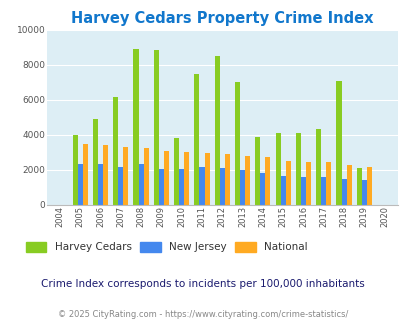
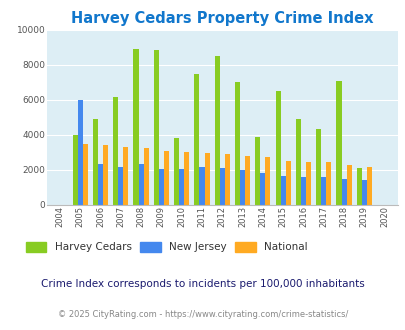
New Jersey/2005: 2300 -> 6000
Harvey Cedars/2015: 4100 -> 6500
Harvey Cedars/2016: 4100 -> 4900
